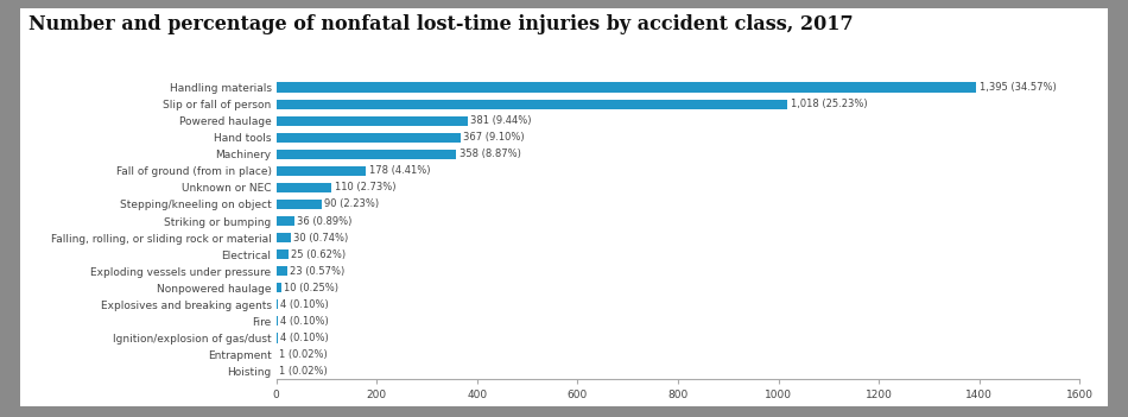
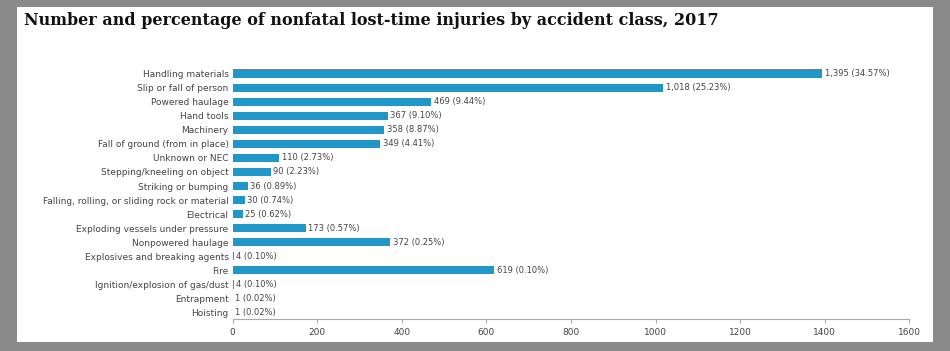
Powered haulage: 381 -> 469
Fall of ground (from in place): 178 -> 349
Exploding vessels under pressure: 23 -> 173
Nonpowered haulage: 10 -> 372
Fire: 4 -> 619
